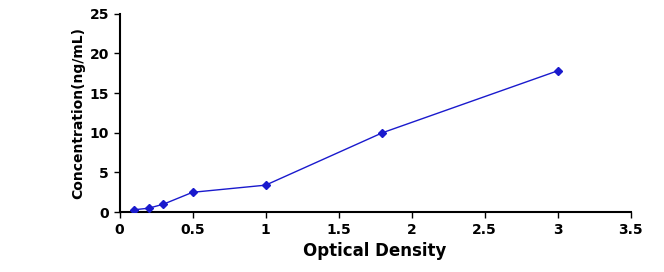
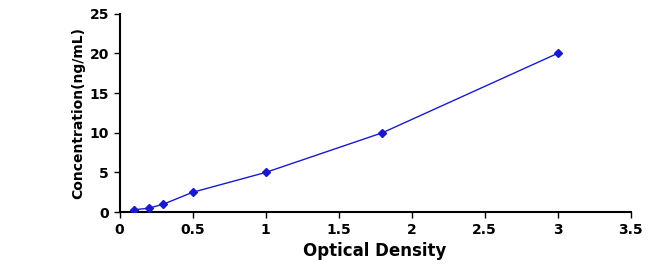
1: 3.4 -> 5.0
3: 17.8 -> 20.0
